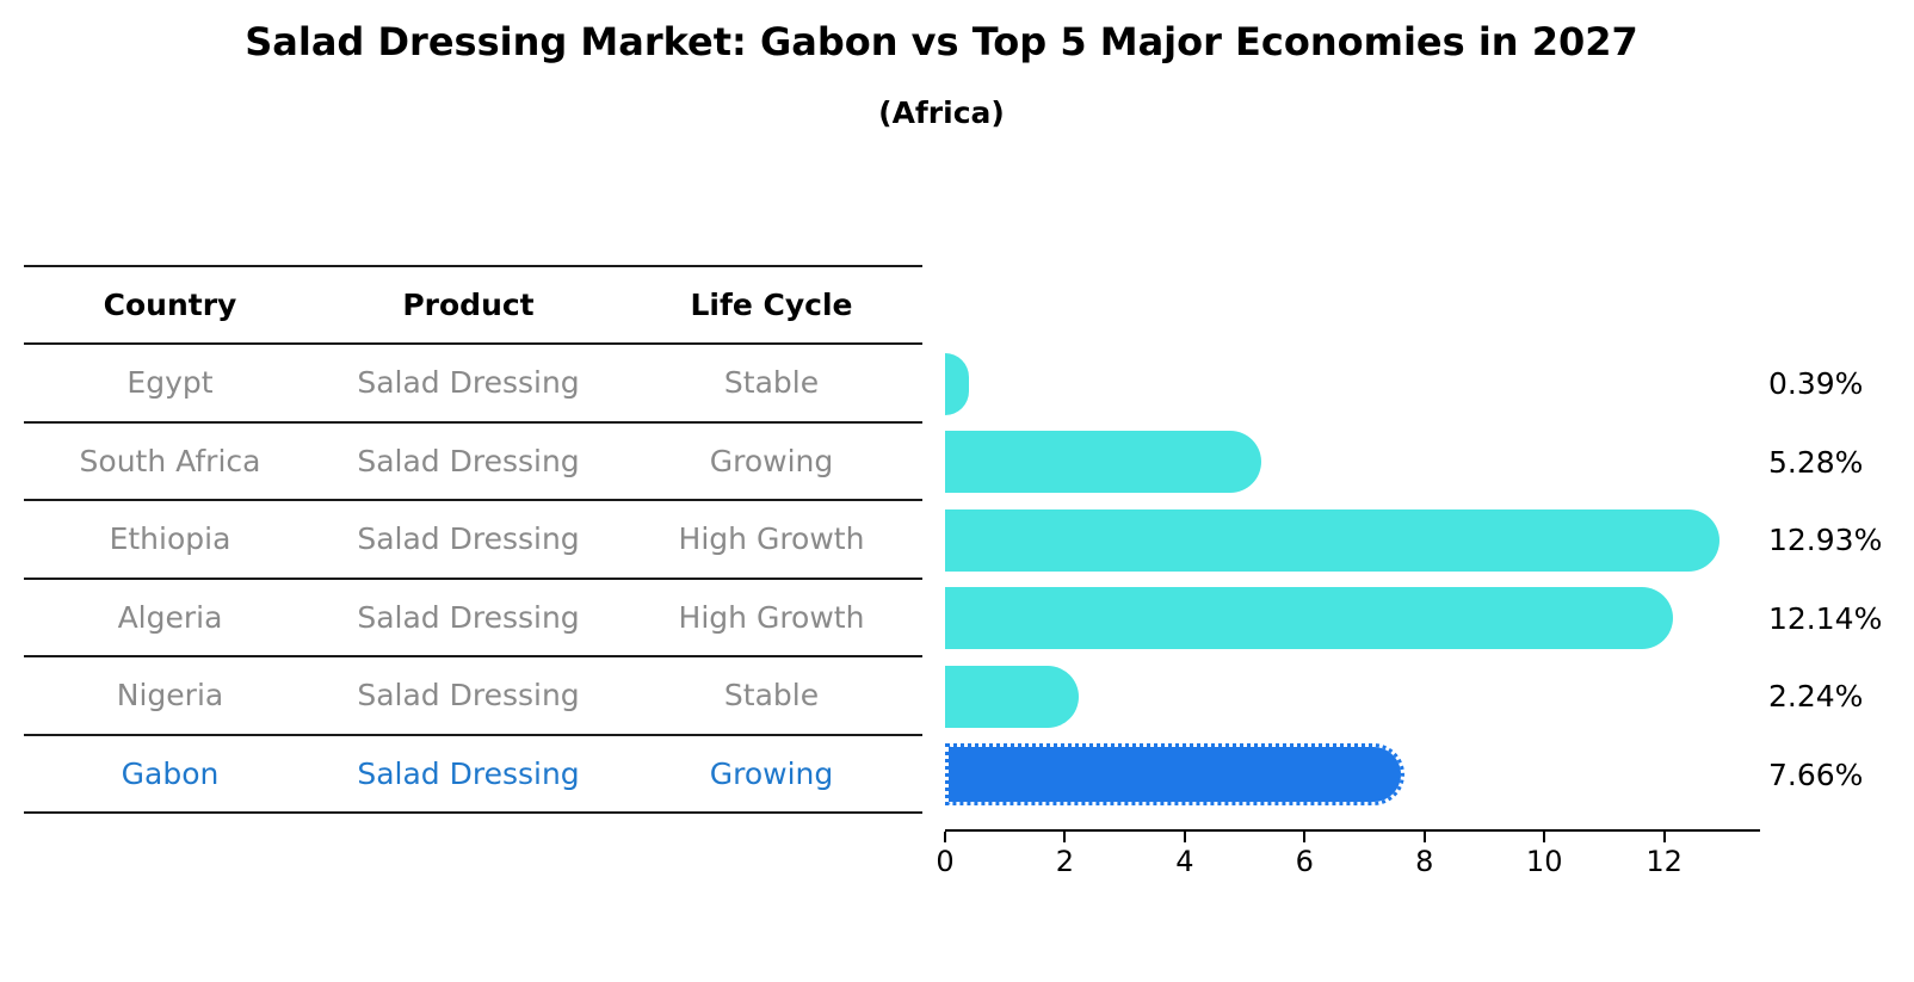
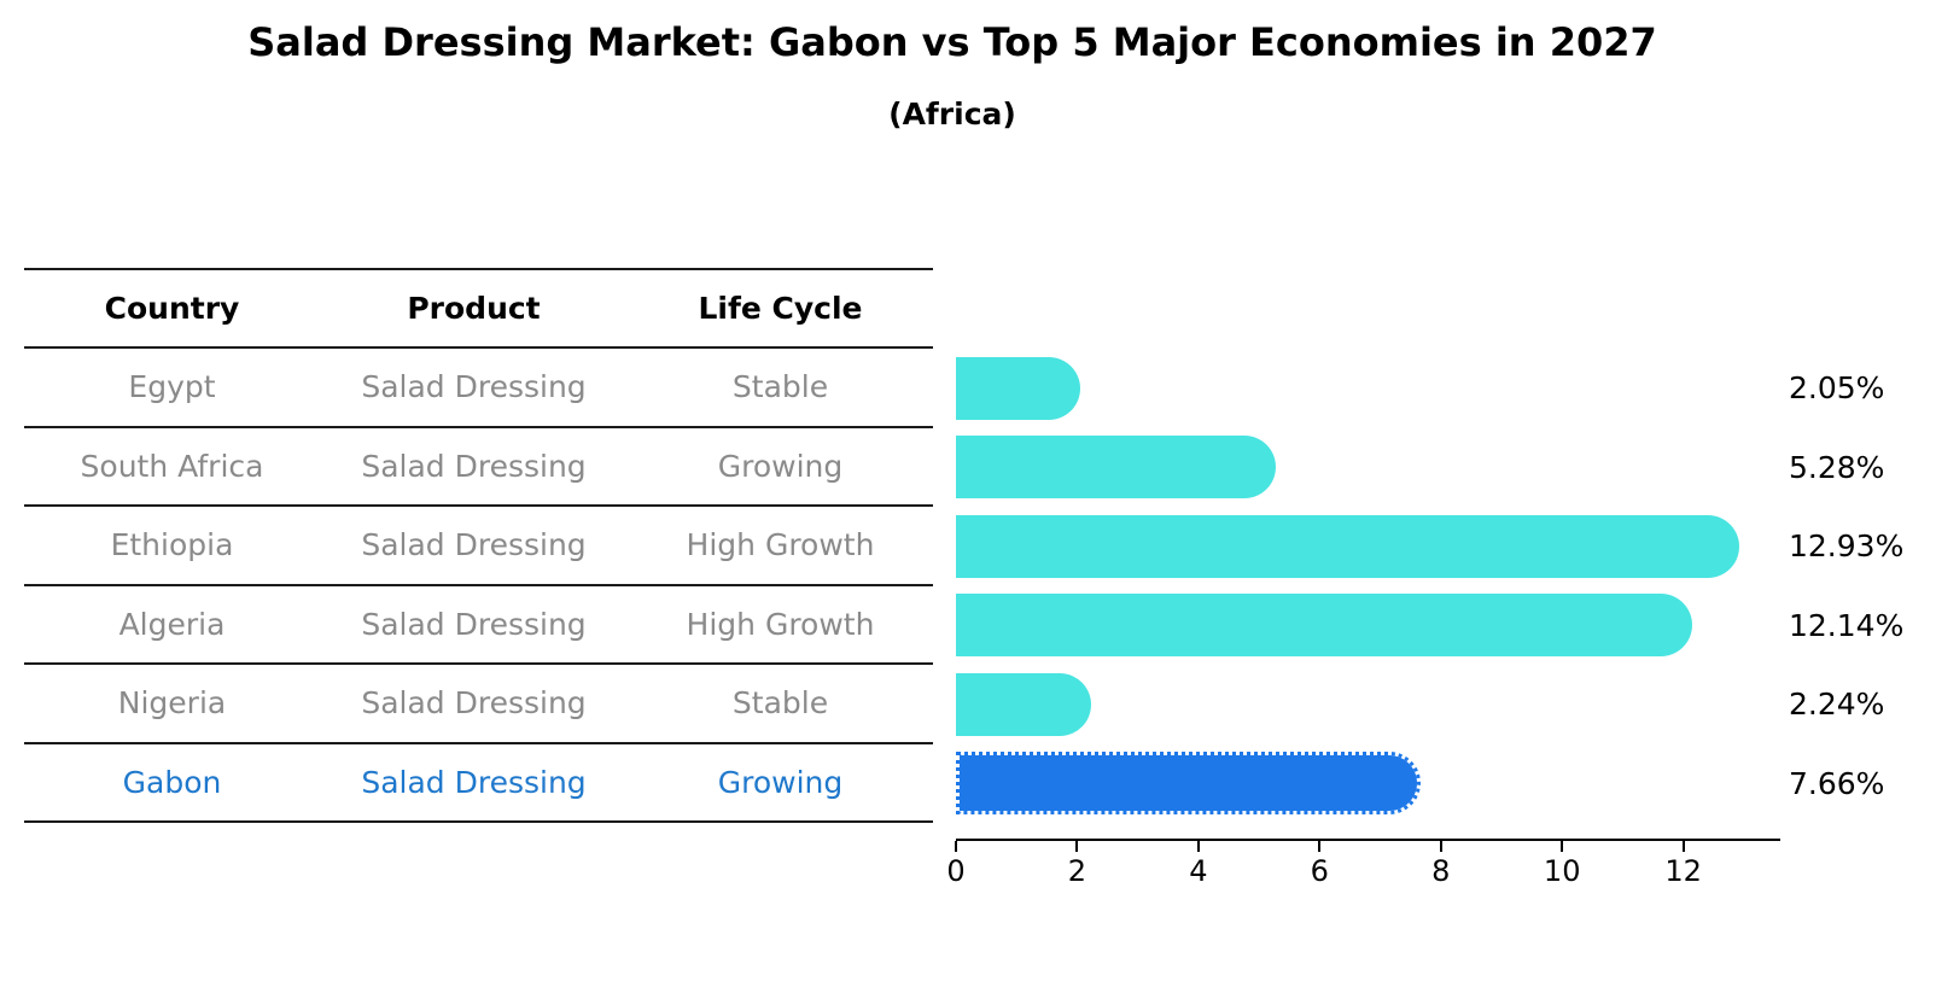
Egypt: 0.39% -> 2.05%
